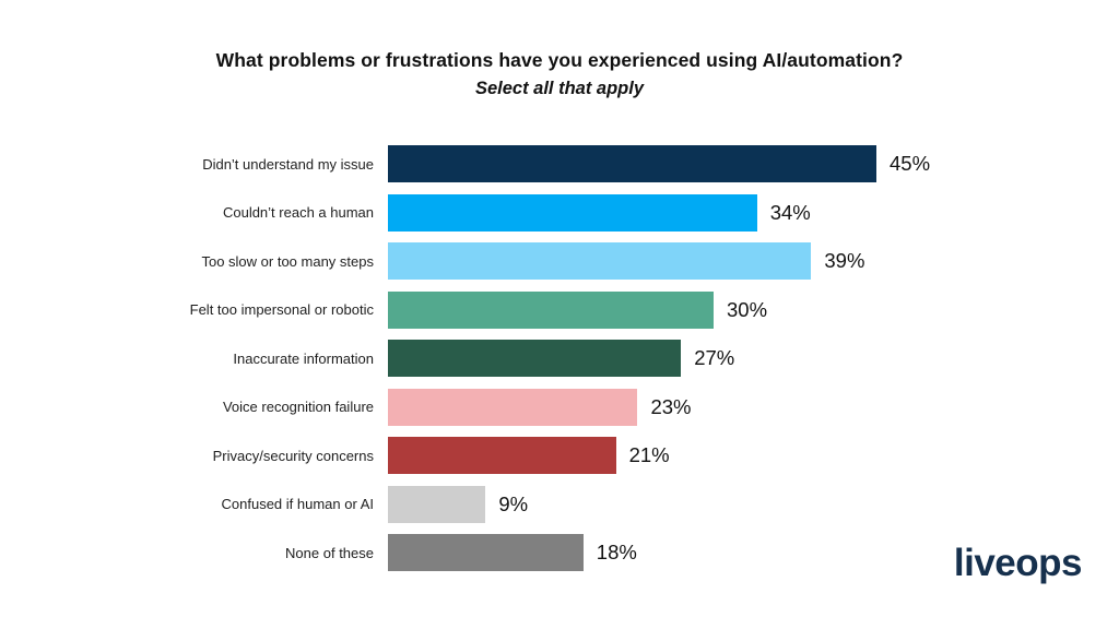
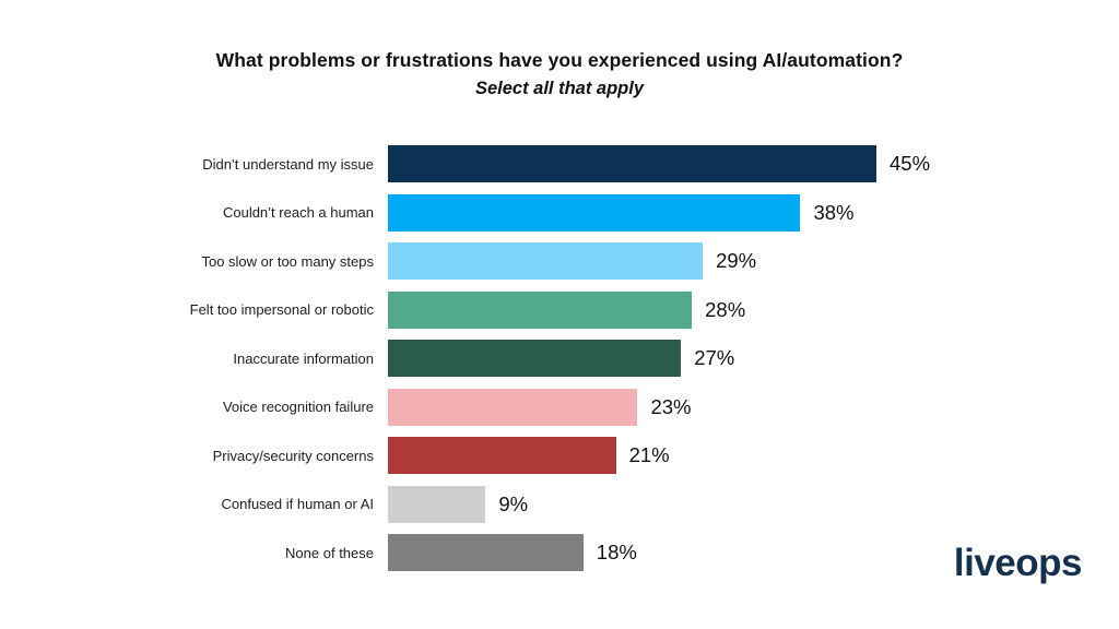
Couldn’t reach a human: 34% -> 38%
Too slow or too many steps: 39% -> 29%
Felt too impersonal or robotic: 30% -> 28%
